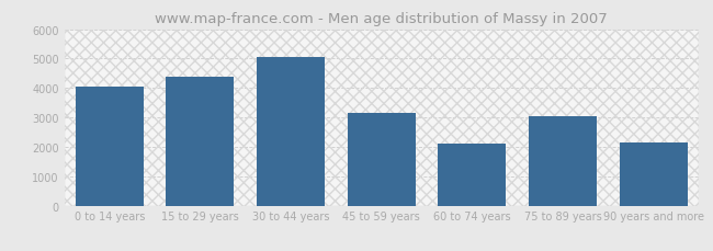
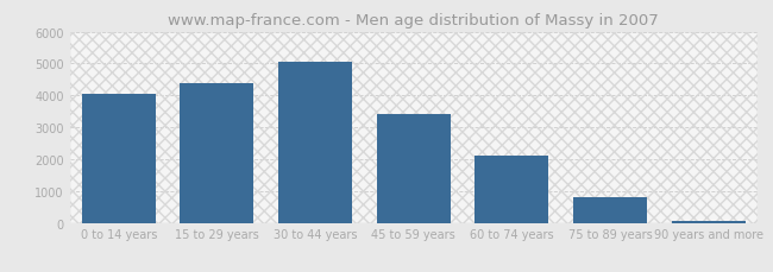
45 to 59 years: 3150 -> 3420
75 to 89 years: 3050 -> 810
90 years and more: 2150 -> 80
